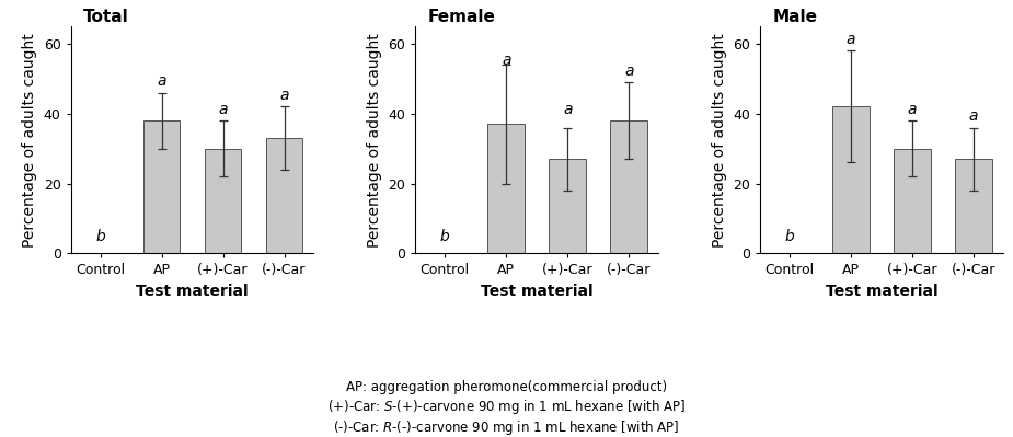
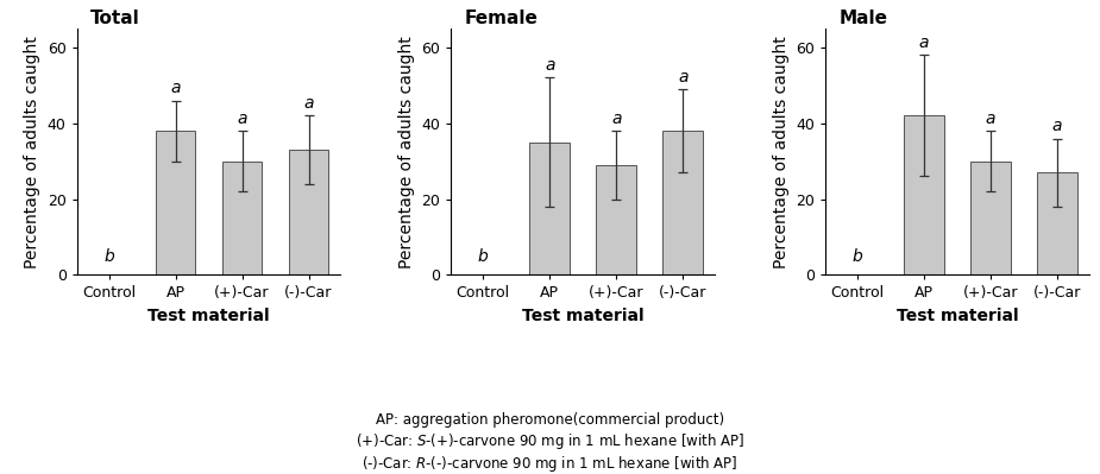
Female/AP: 37 -> 35
Female/(+)-Car: 27 -> 29
